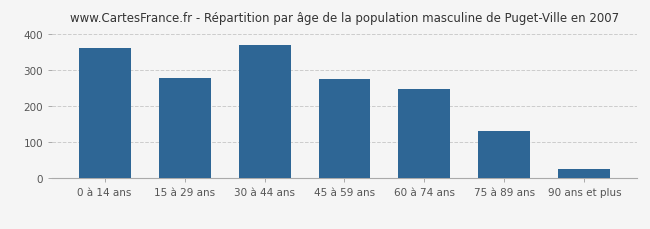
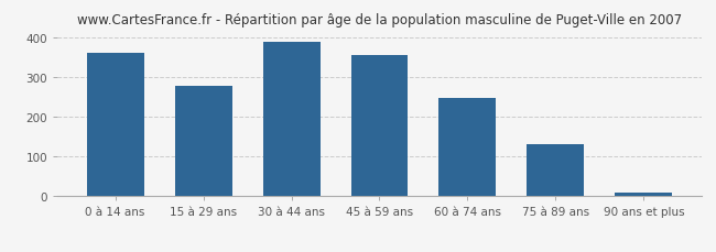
30 à 44 ans: 370 -> 388
45 à 59 ans: 275 -> 354
90 ans et plus: 25 -> 10
